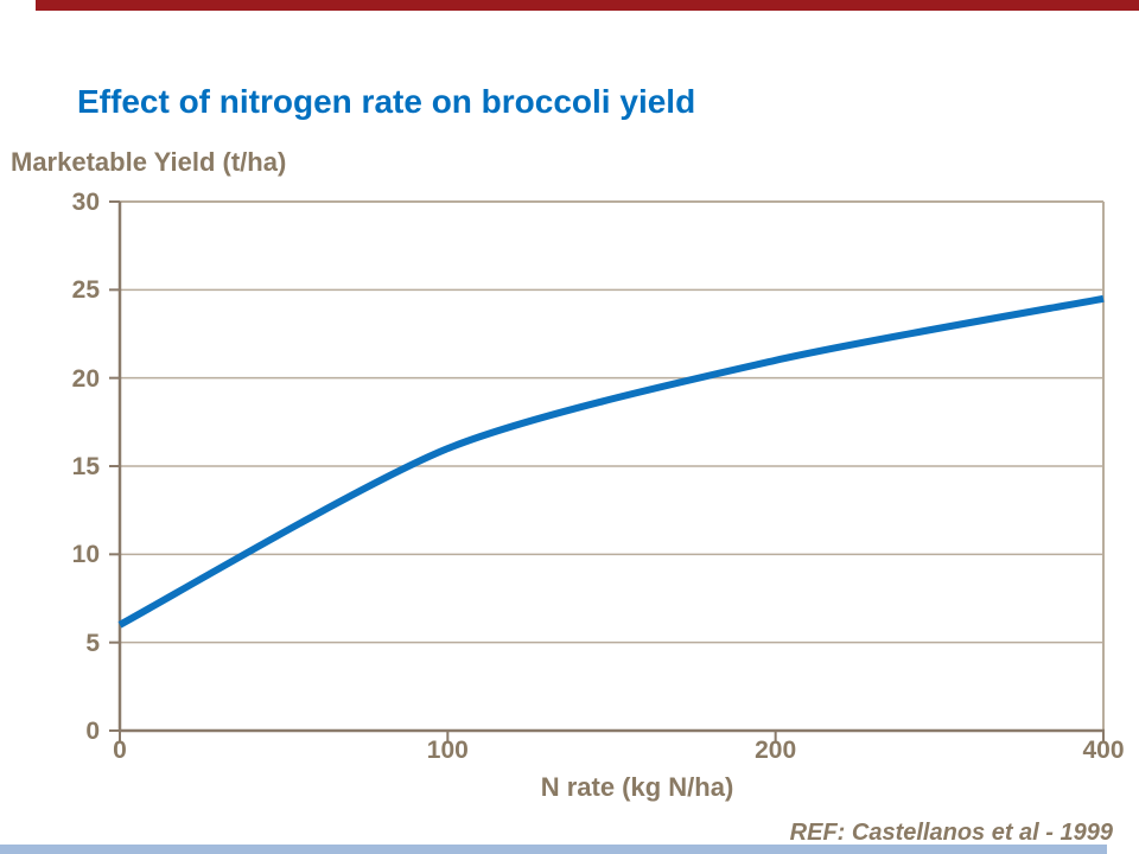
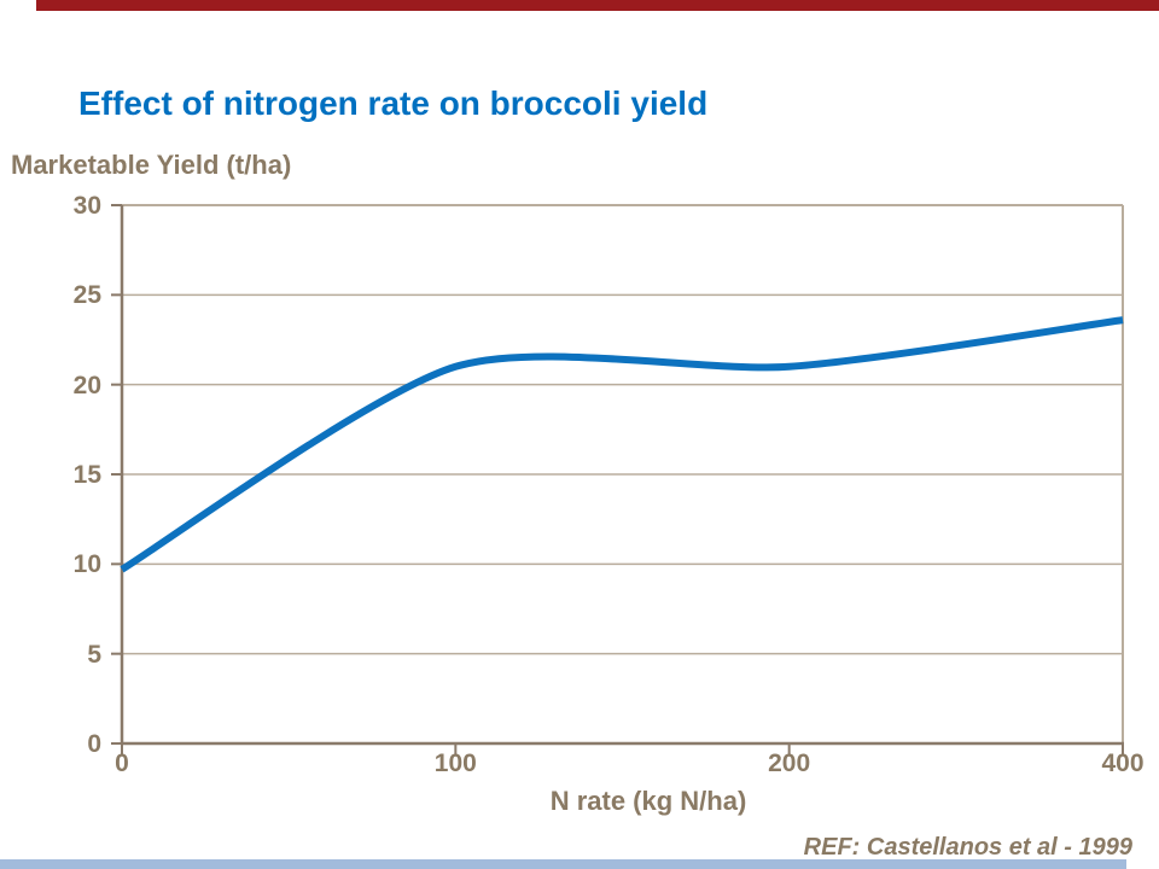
0: 6.0 -> 9.7
100: 16.0 -> 21.0
400: 24.5 -> 23.6
